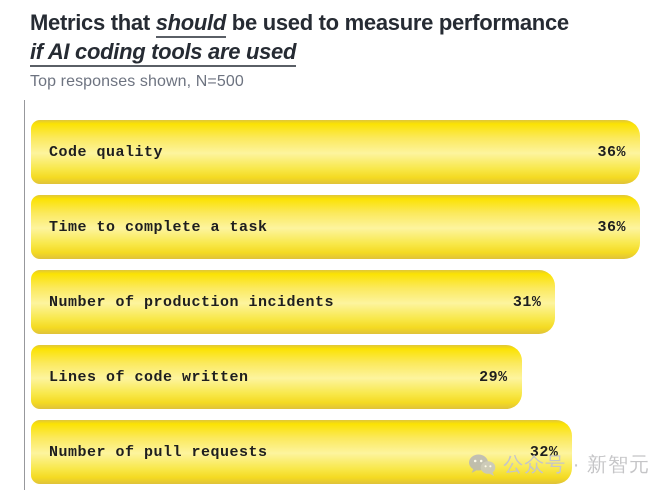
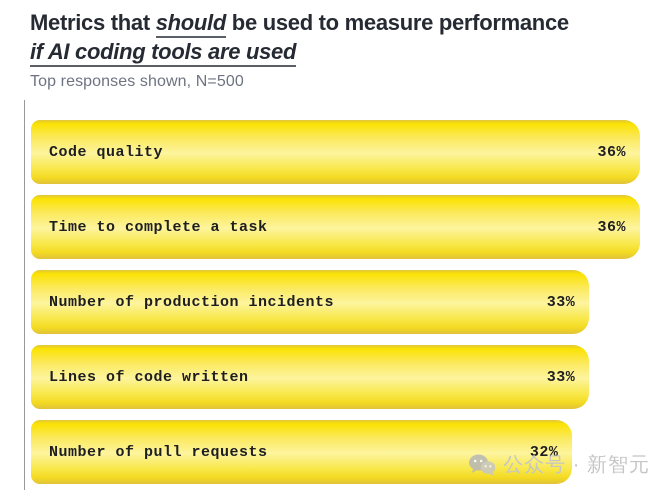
Number of production incidents: 31% -> 33%
Lines of code written: 29% -> 33%
